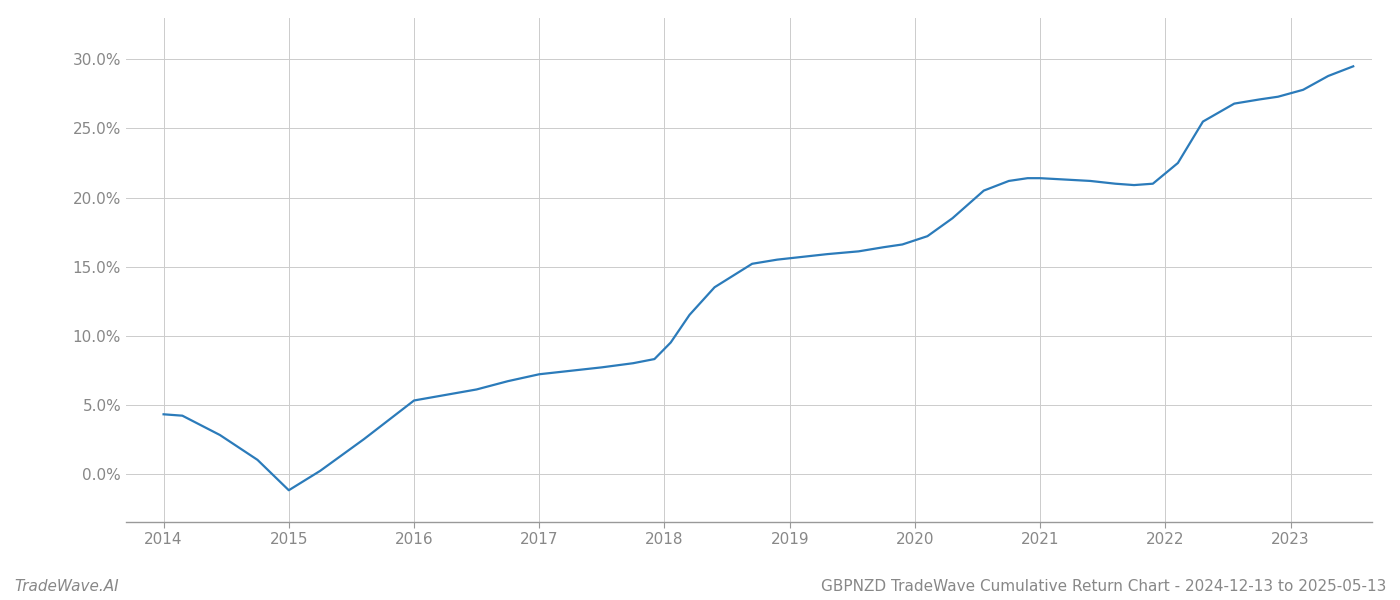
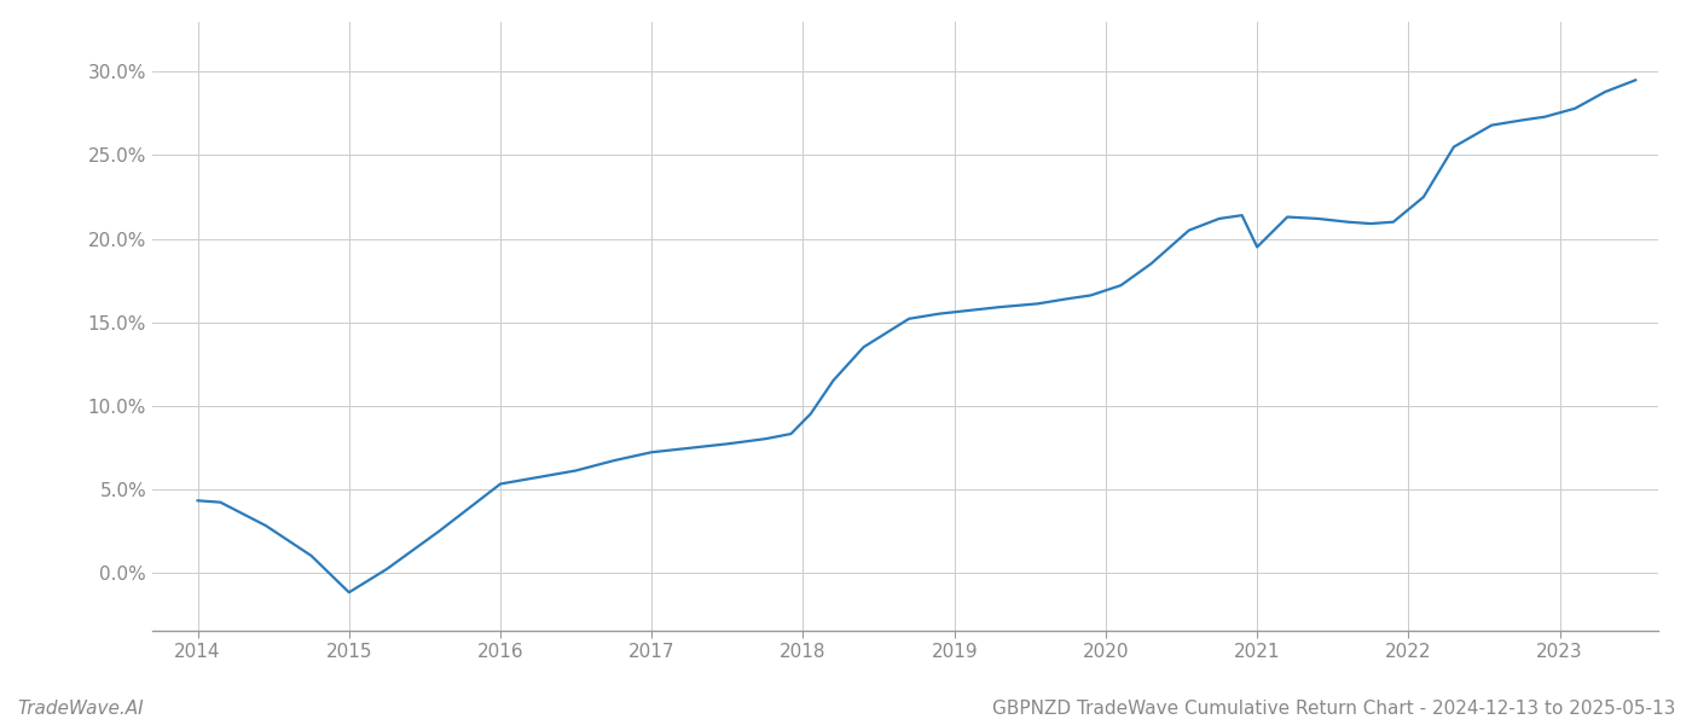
2021: 21.4% -> 19.5%
